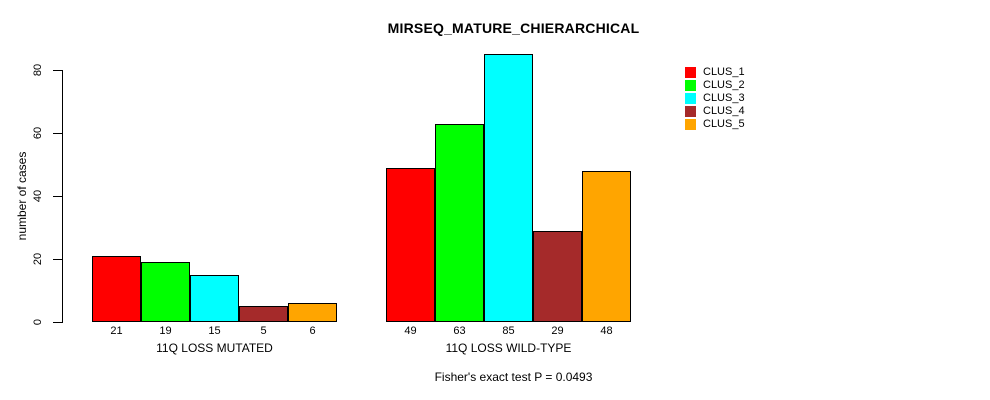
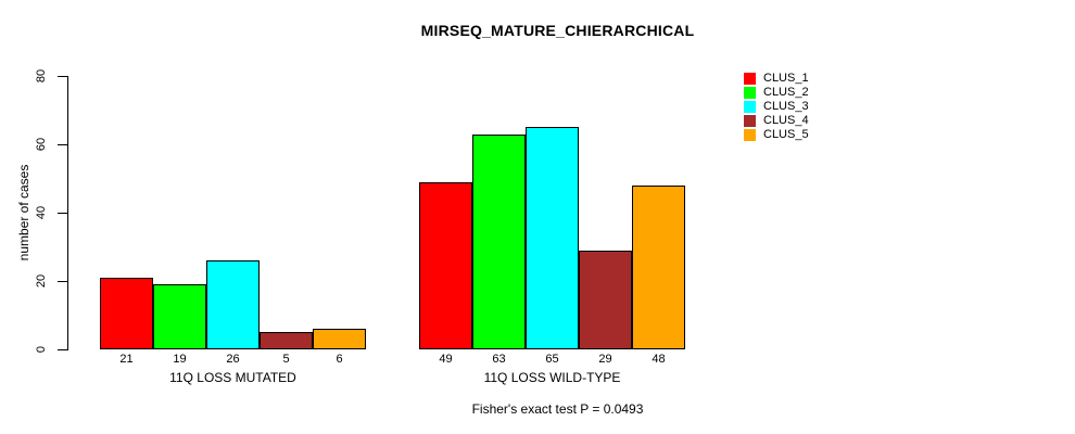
CLUS_3/11Q LOSS MUTATED: 15 -> 26
CLUS_3/11Q LOSS WILD-TYPE: 85 -> 65
